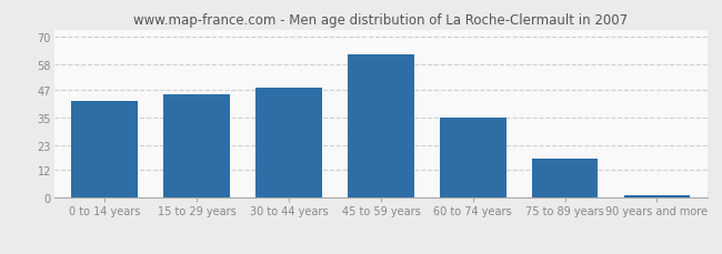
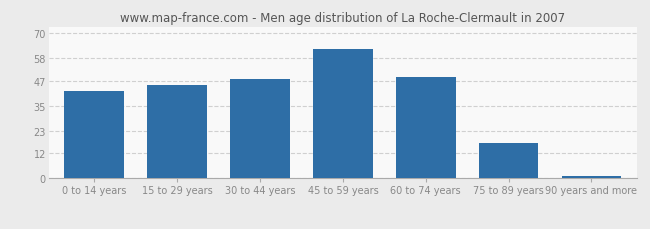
60 to 74 years: 35 -> 49
